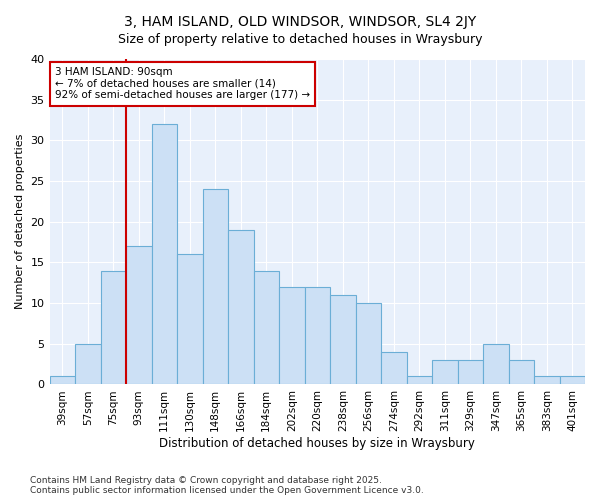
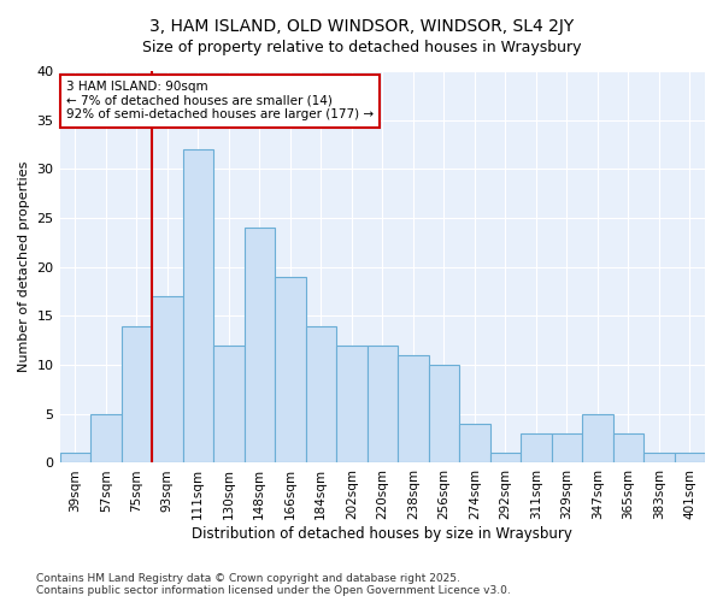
130sqm: 16 -> 12
